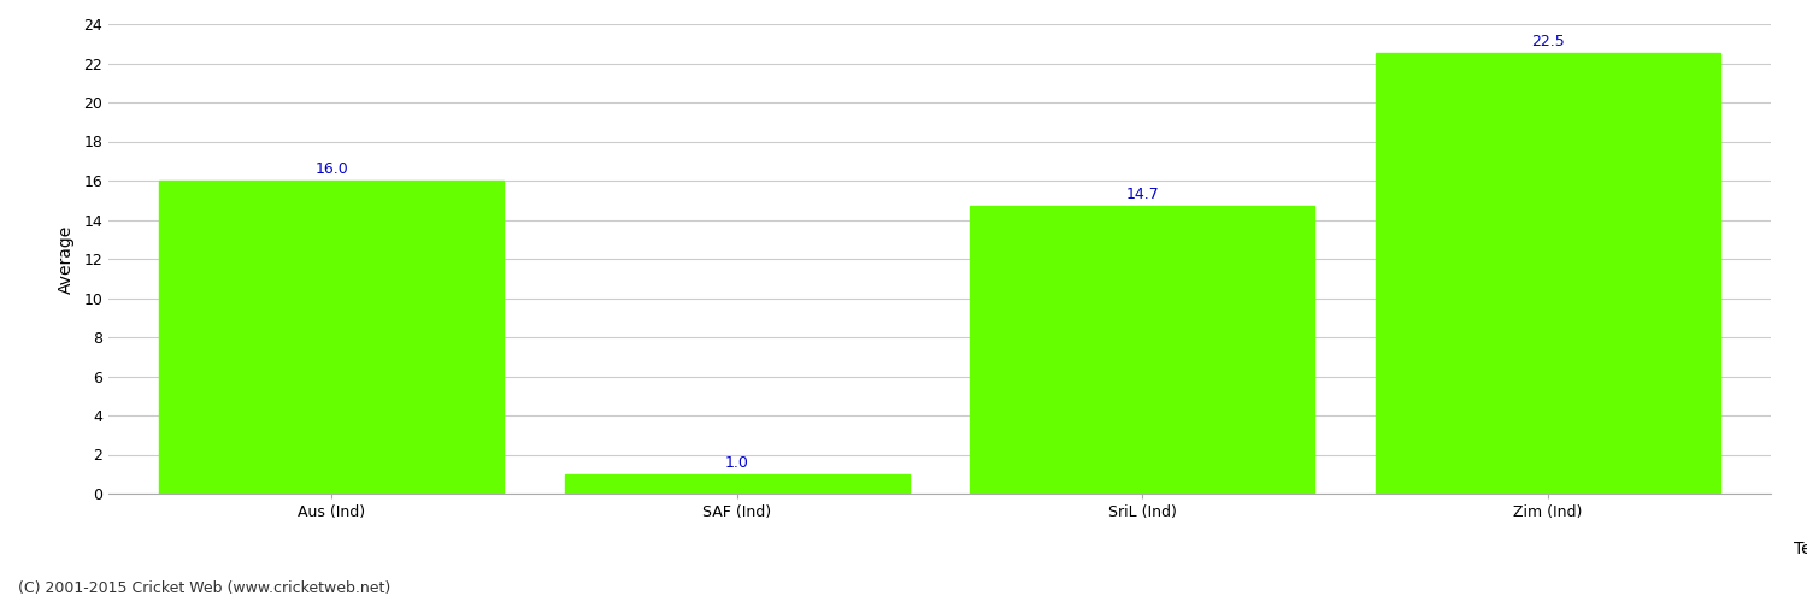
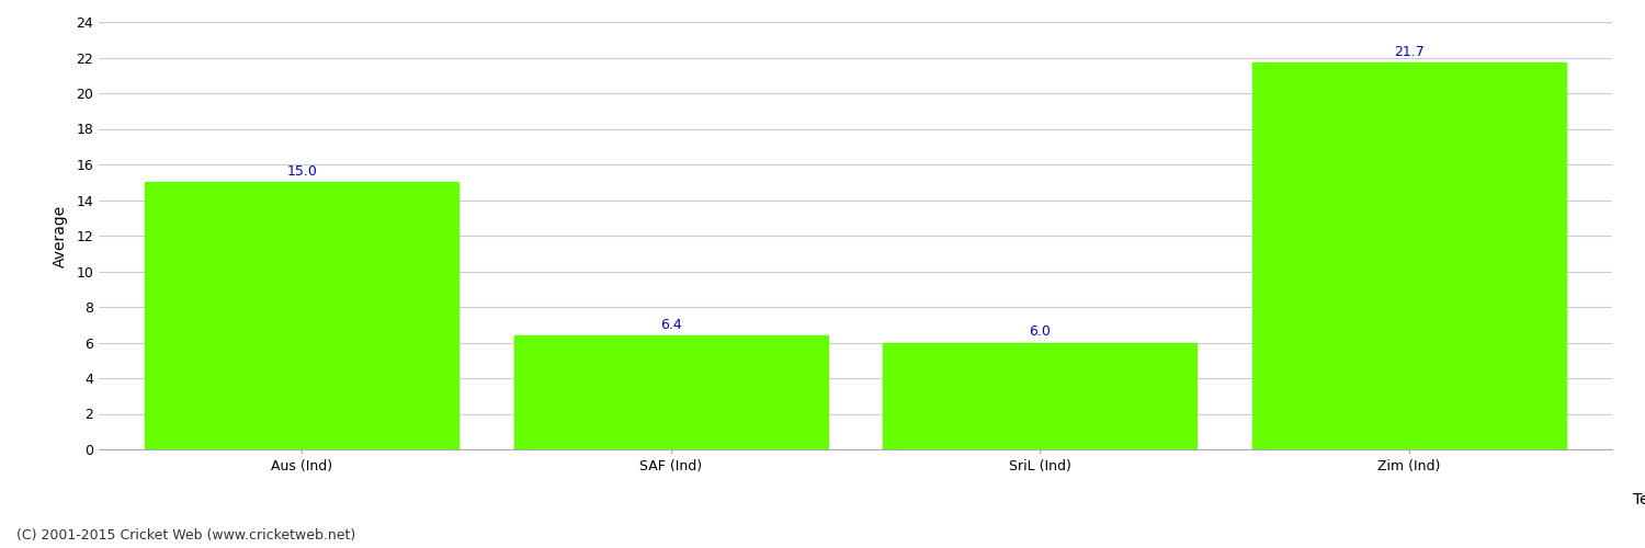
Aus (Ind): 16.0 -> 15.0
SAF (Ind): 1.0 -> 6.4
SriL (Ind): 14.7 -> 6.0
Zim (Ind): 22.5 -> 21.7
